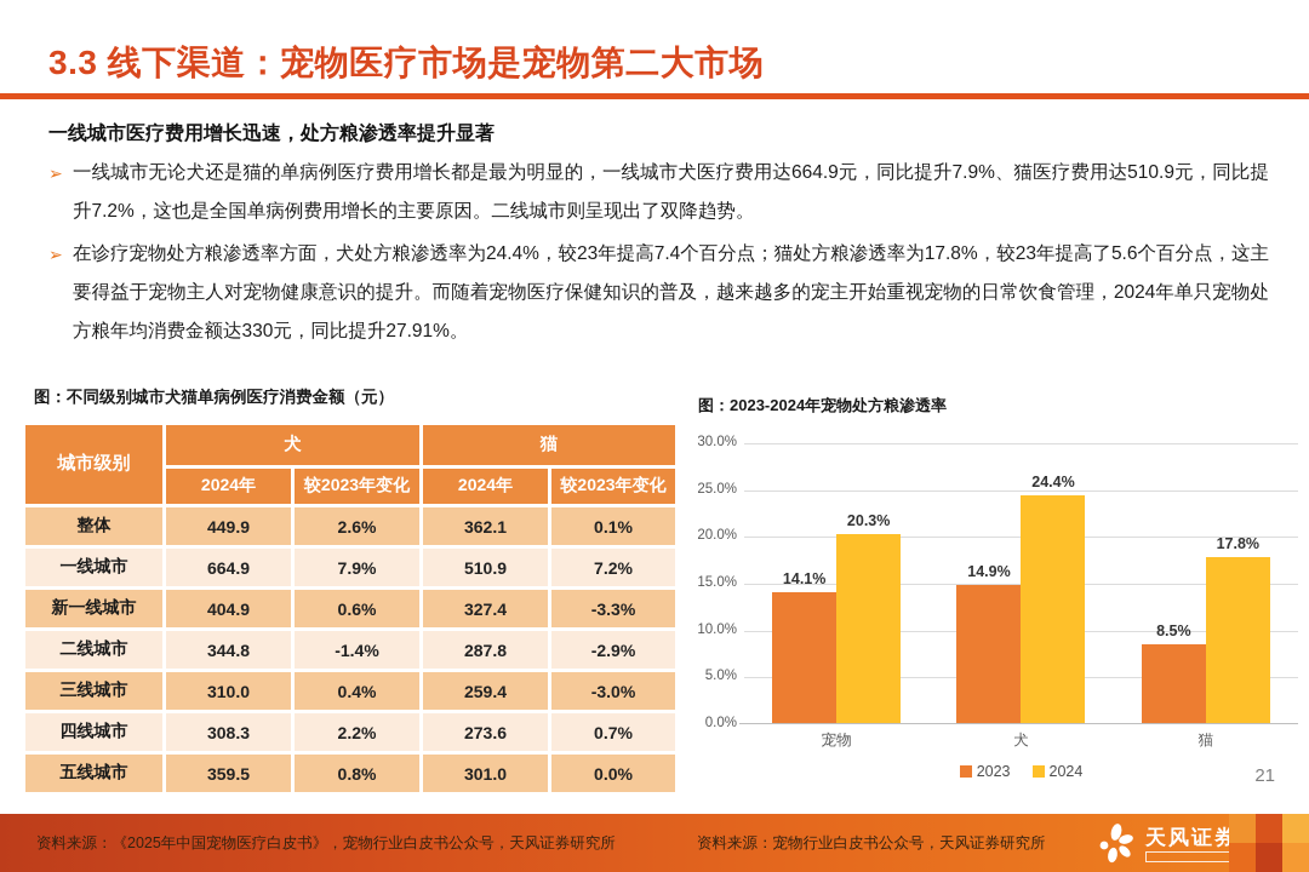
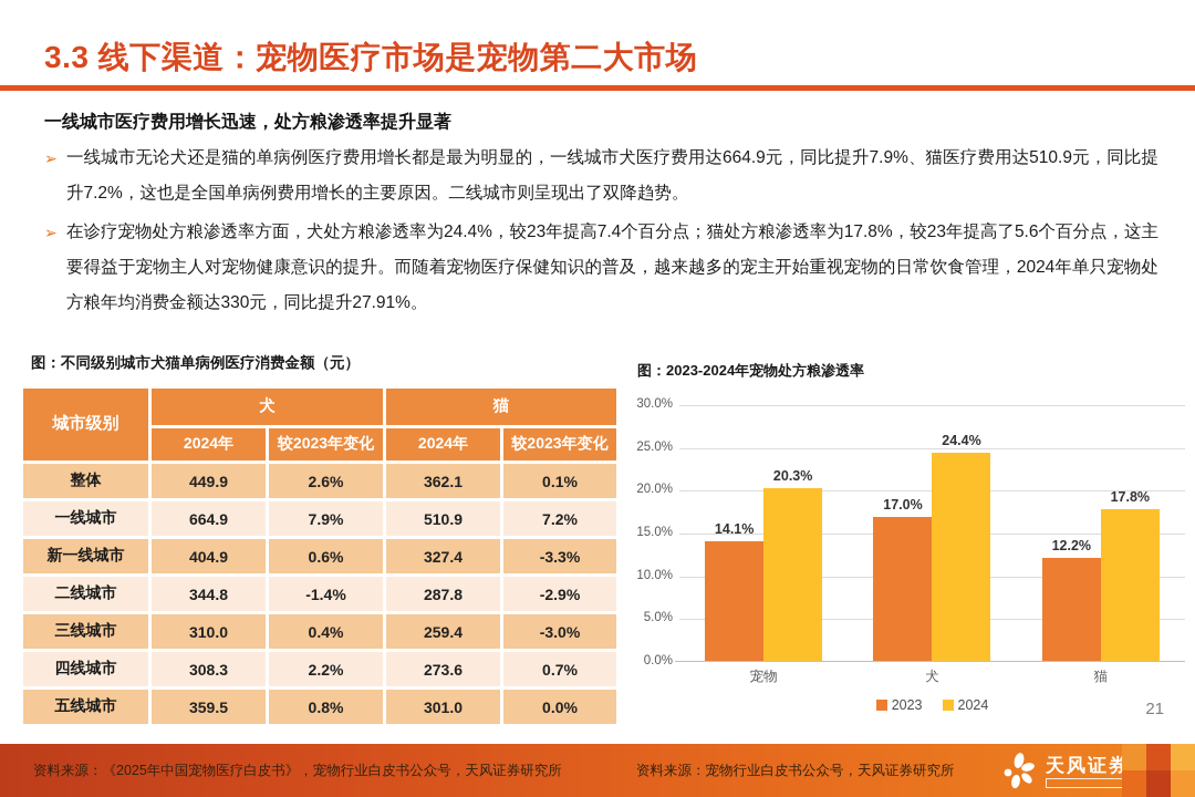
2023/犬: 14.9% -> 17.0%
2023/猫: 8.5% -> 12.2%
